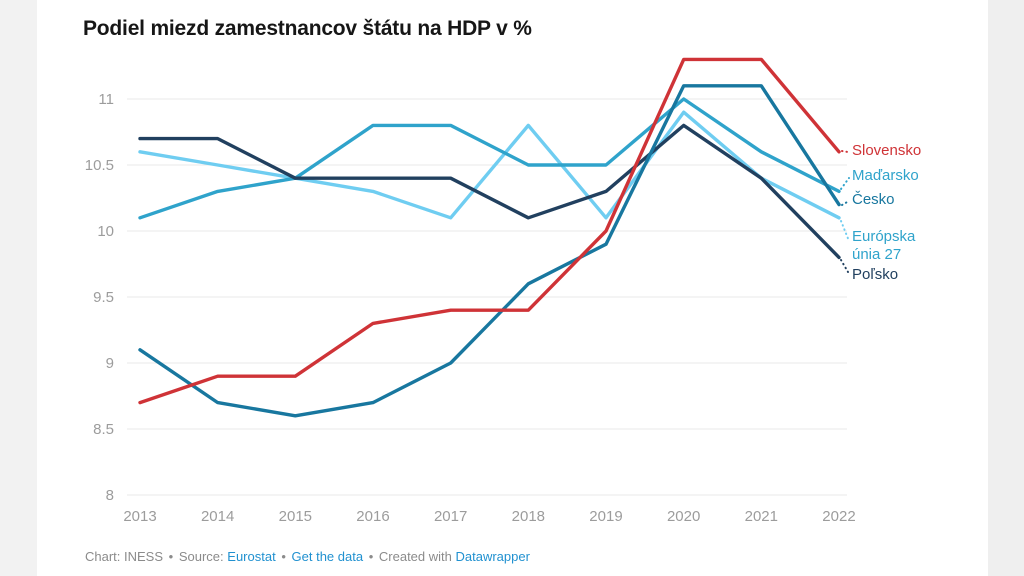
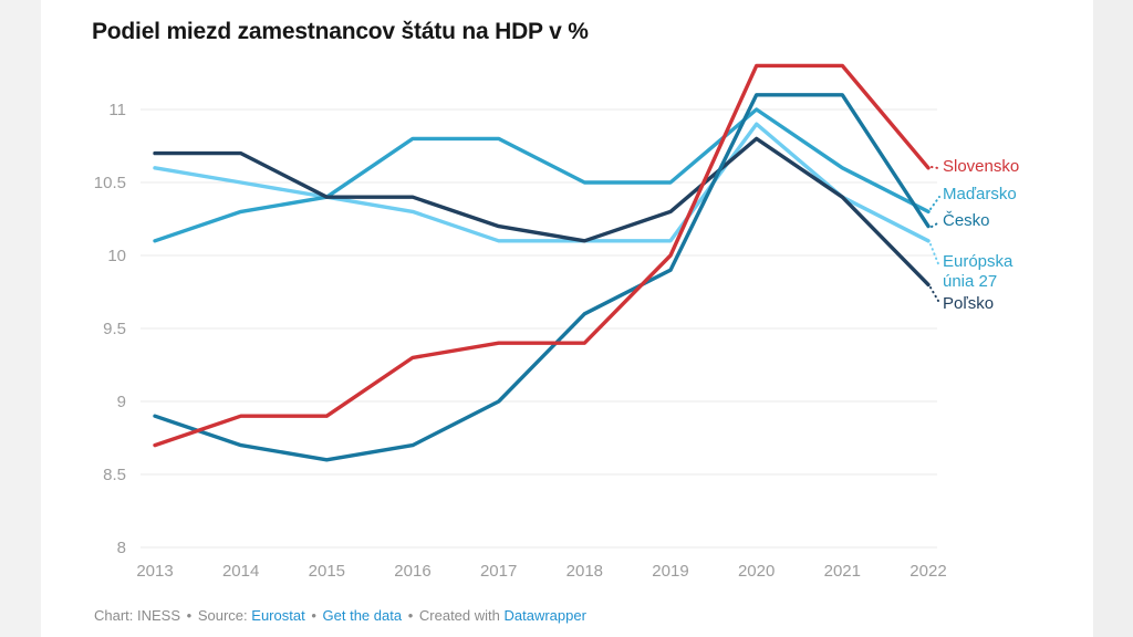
Česko/2013: 9.1 -> 8.9
Poľsko/2017: 10.4 -> 10.2
Európska únia 27/2018: 10.8 -> 10.1
